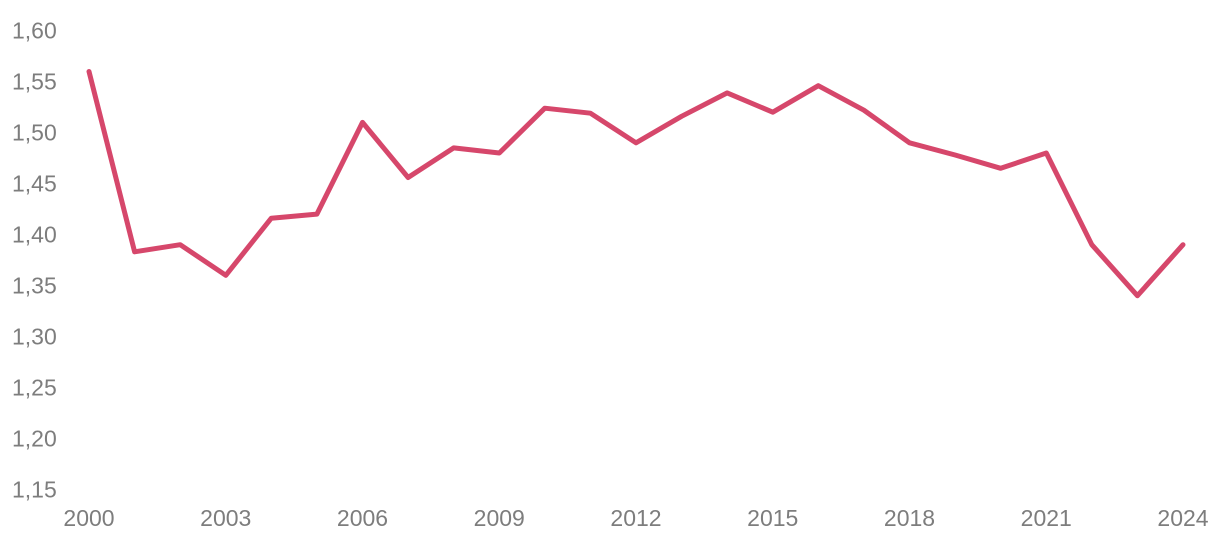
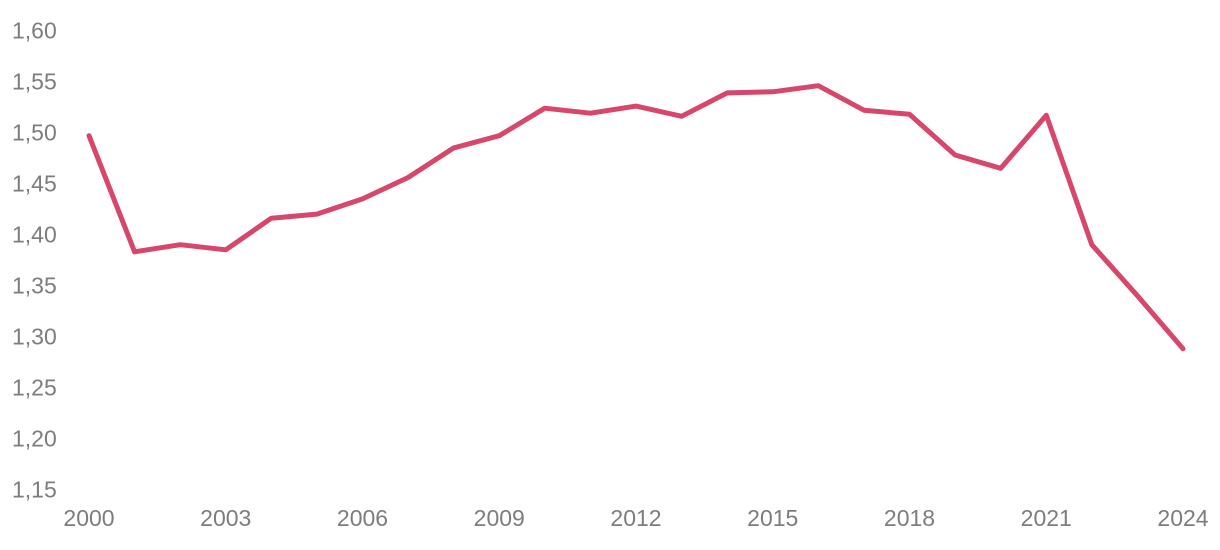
2000: 1,56 -> 1,50
2003: 1,36 -> 1,39
2006: 1,51 -> 1,44
2009: 1,48 -> 1,50
2012: 1,49 -> 1,53
2015: 1,52 -> 1,54
2018: 1,49 -> 1,52
2021: 1,48 -> 1,52
2024: 1,39 -> 1,29
